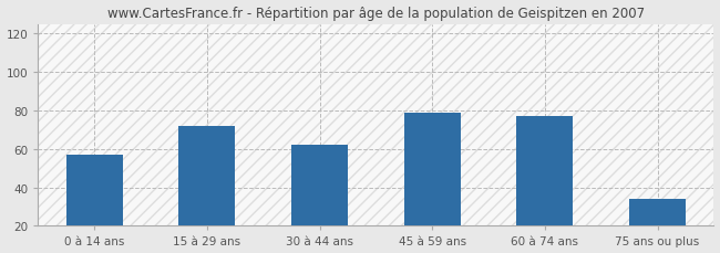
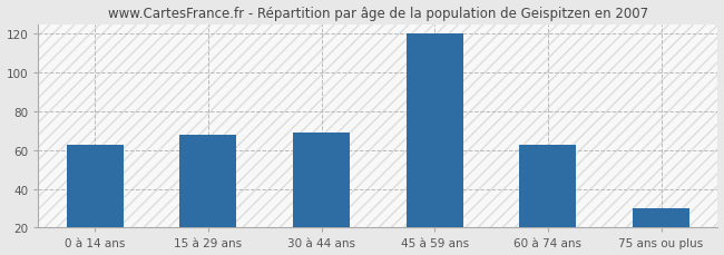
0 à 14 ans: 57 -> 63
15 à 29 ans: 72 -> 68
30 à 44 ans: 62 -> 69
45 à 59 ans: 79 -> 120
60 à 74 ans: 77 -> 63
75 ans ou plus: 34 -> 30
